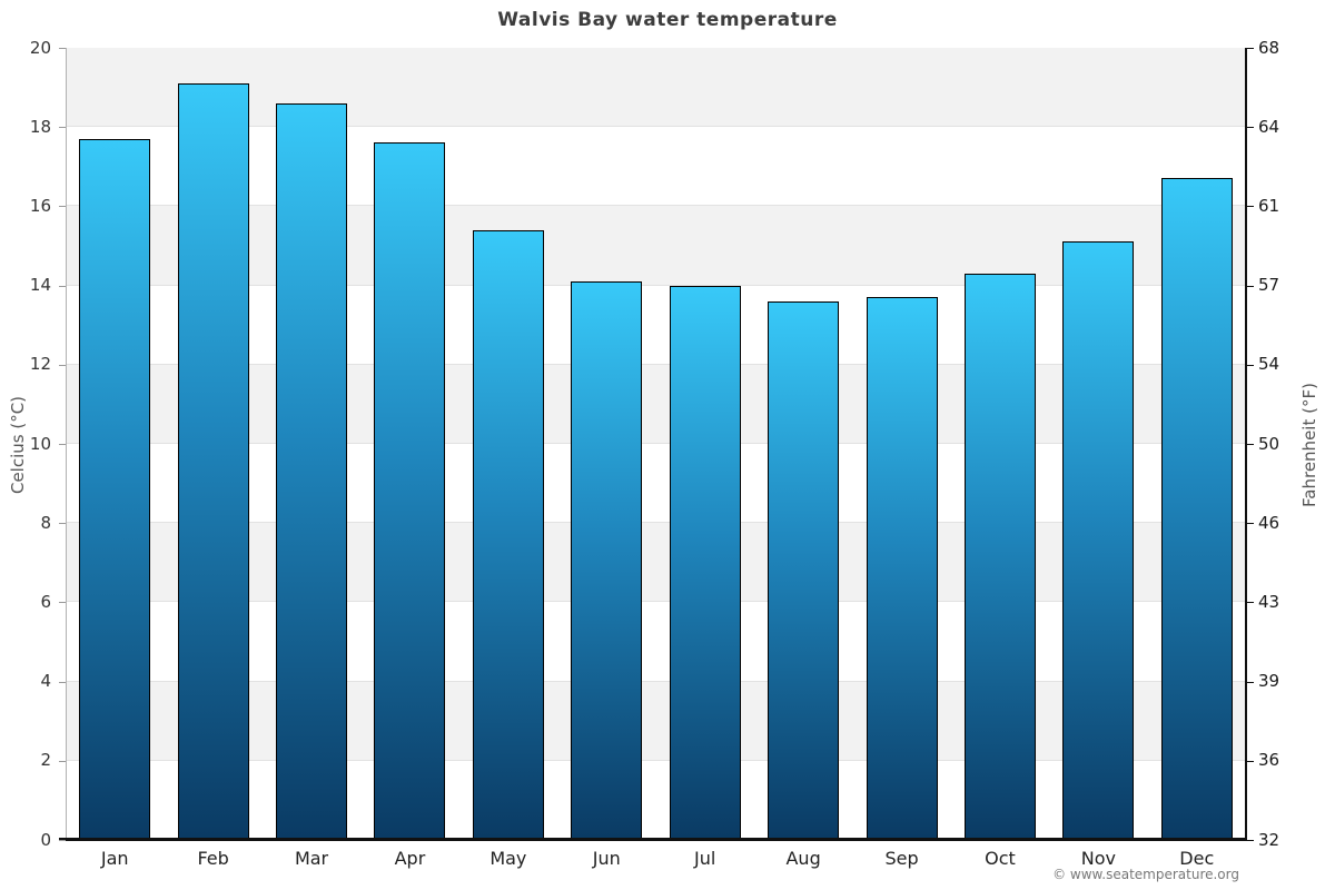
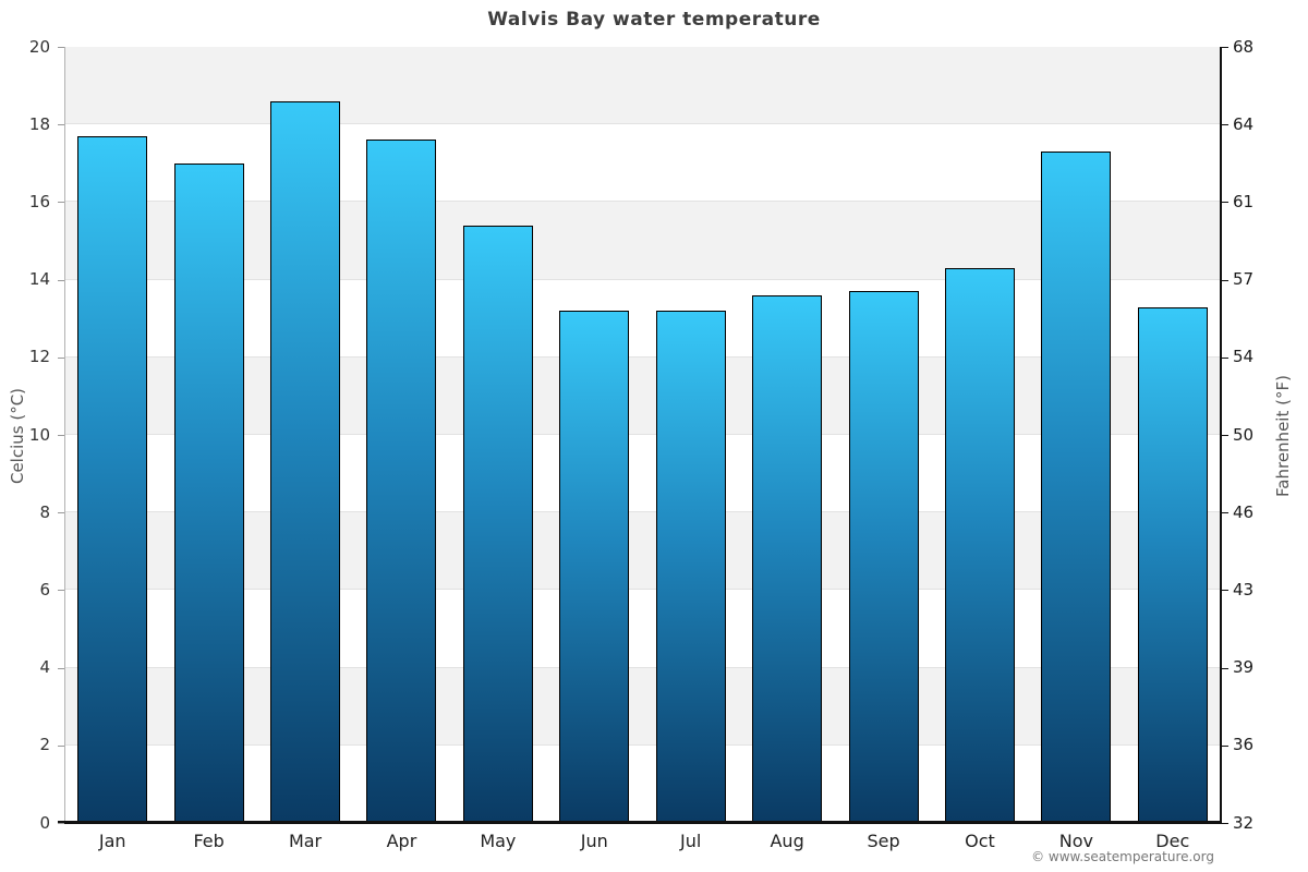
Feb: 19.1 -> 17.0
Jun: 14.1 -> 13.2
Jul: 14.0 -> 13.2
Nov: 15.1 -> 17.3
Dec: 16.7 -> 13.3
